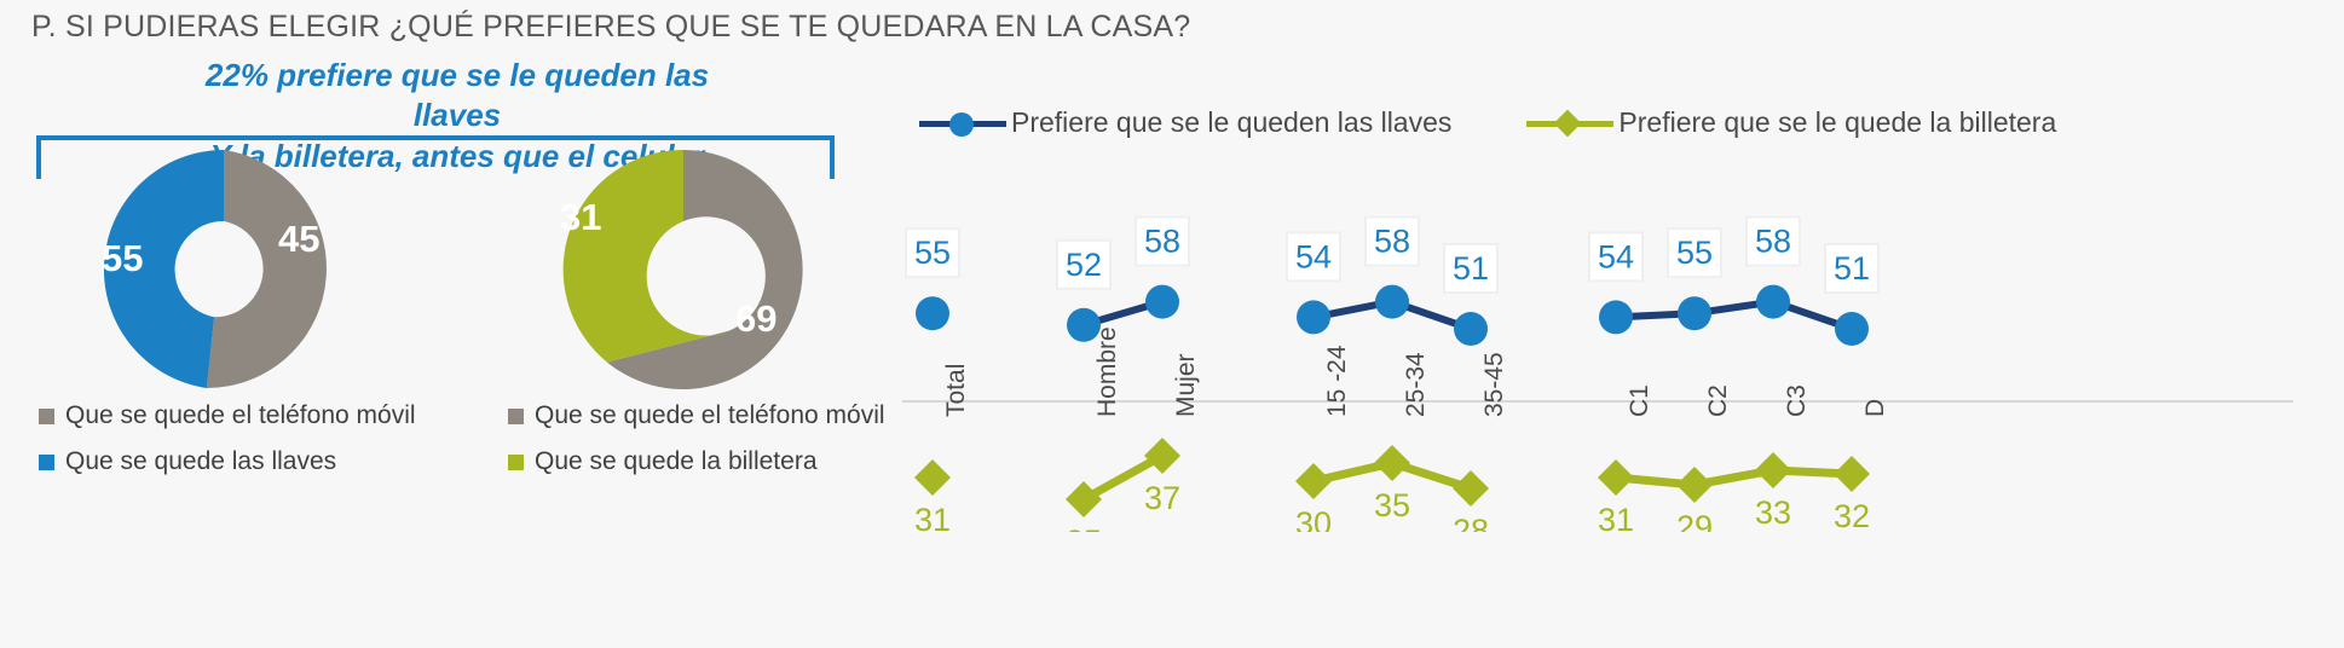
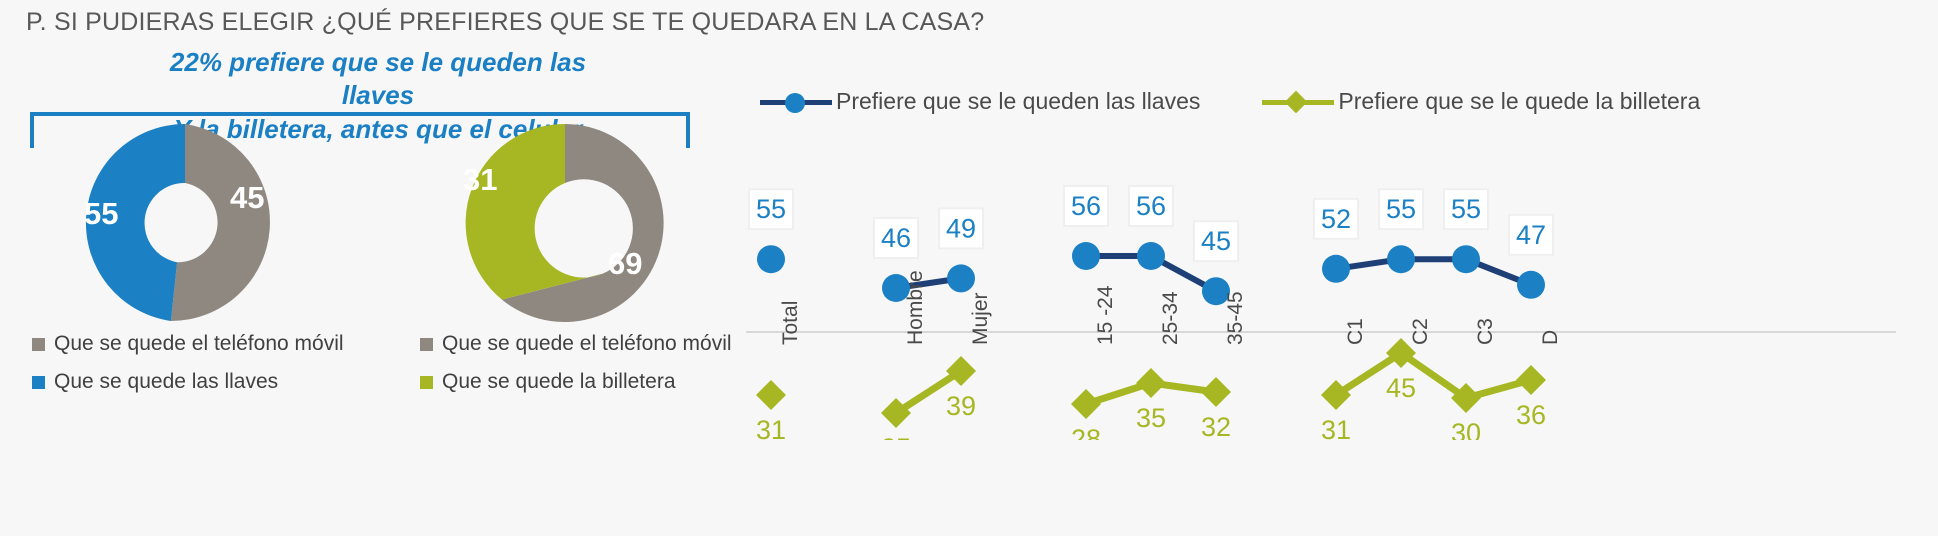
Prefiere que se le queden las llaves/Hombre: 52 -> 46
Prefiere que se le queden las llaves/Mujer: 58 -> 49
Prefiere que se le quede la billetera/Mujer: 37 -> 39
Prefiere que se le queden las llaves/15 -24: 54 -> 56
Prefiere que se le quede la billetera/15 -24: 30 -> 28
Prefiere que se le queden las llaves/25-34: 58 -> 56
Prefiere que se le queden las llaves/35-45: 51 -> 45
Prefiere que se le quede la billetera/35-45: 28 -> 32
Prefiere que se le queden las llaves/C1: 54 -> 52
Prefiere que se le quede la billetera/C2: 29 -> 45
Prefiere que se le queden las llaves/C3: 58 -> 55
Prefiere que se le quede la billetera/C3: 33 -> 30
Prefiere que se le queden las llaves/D: 51 -> 47
Prefiere que se le quede la billetera/D: 32 -> 36
